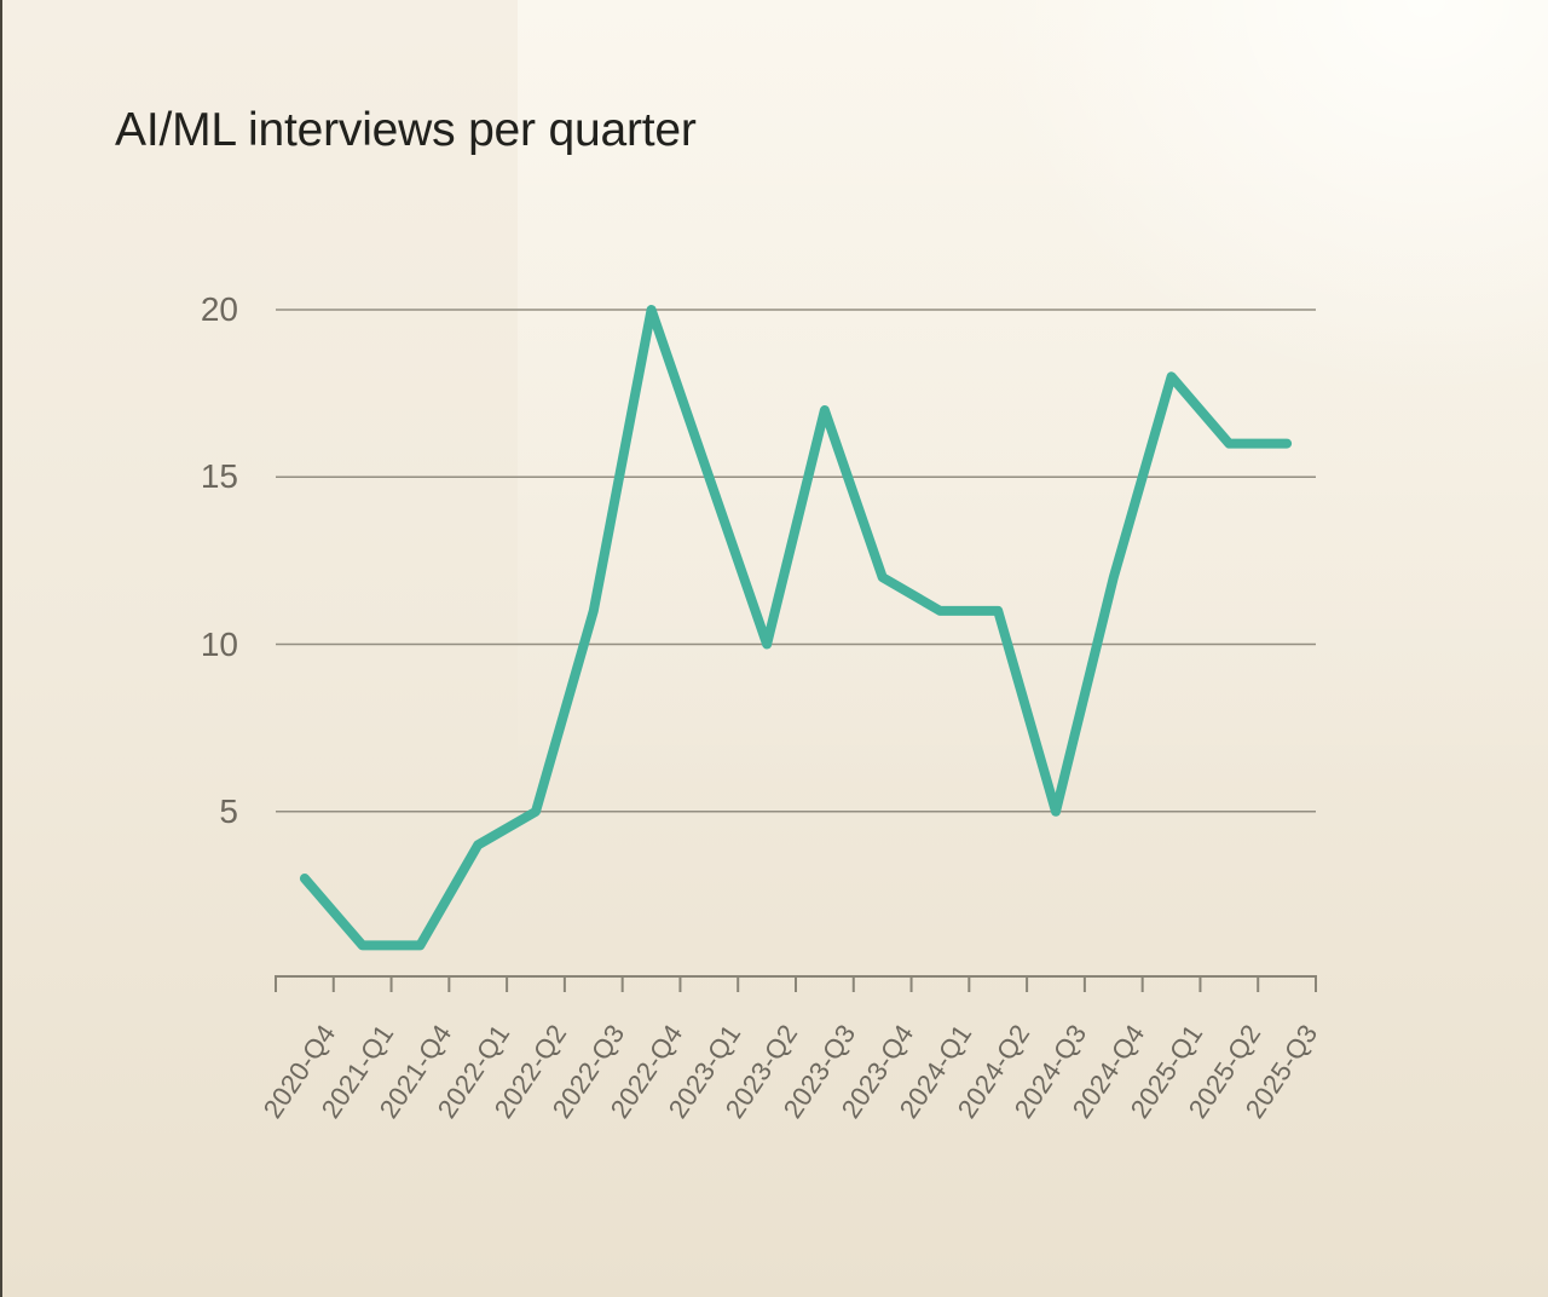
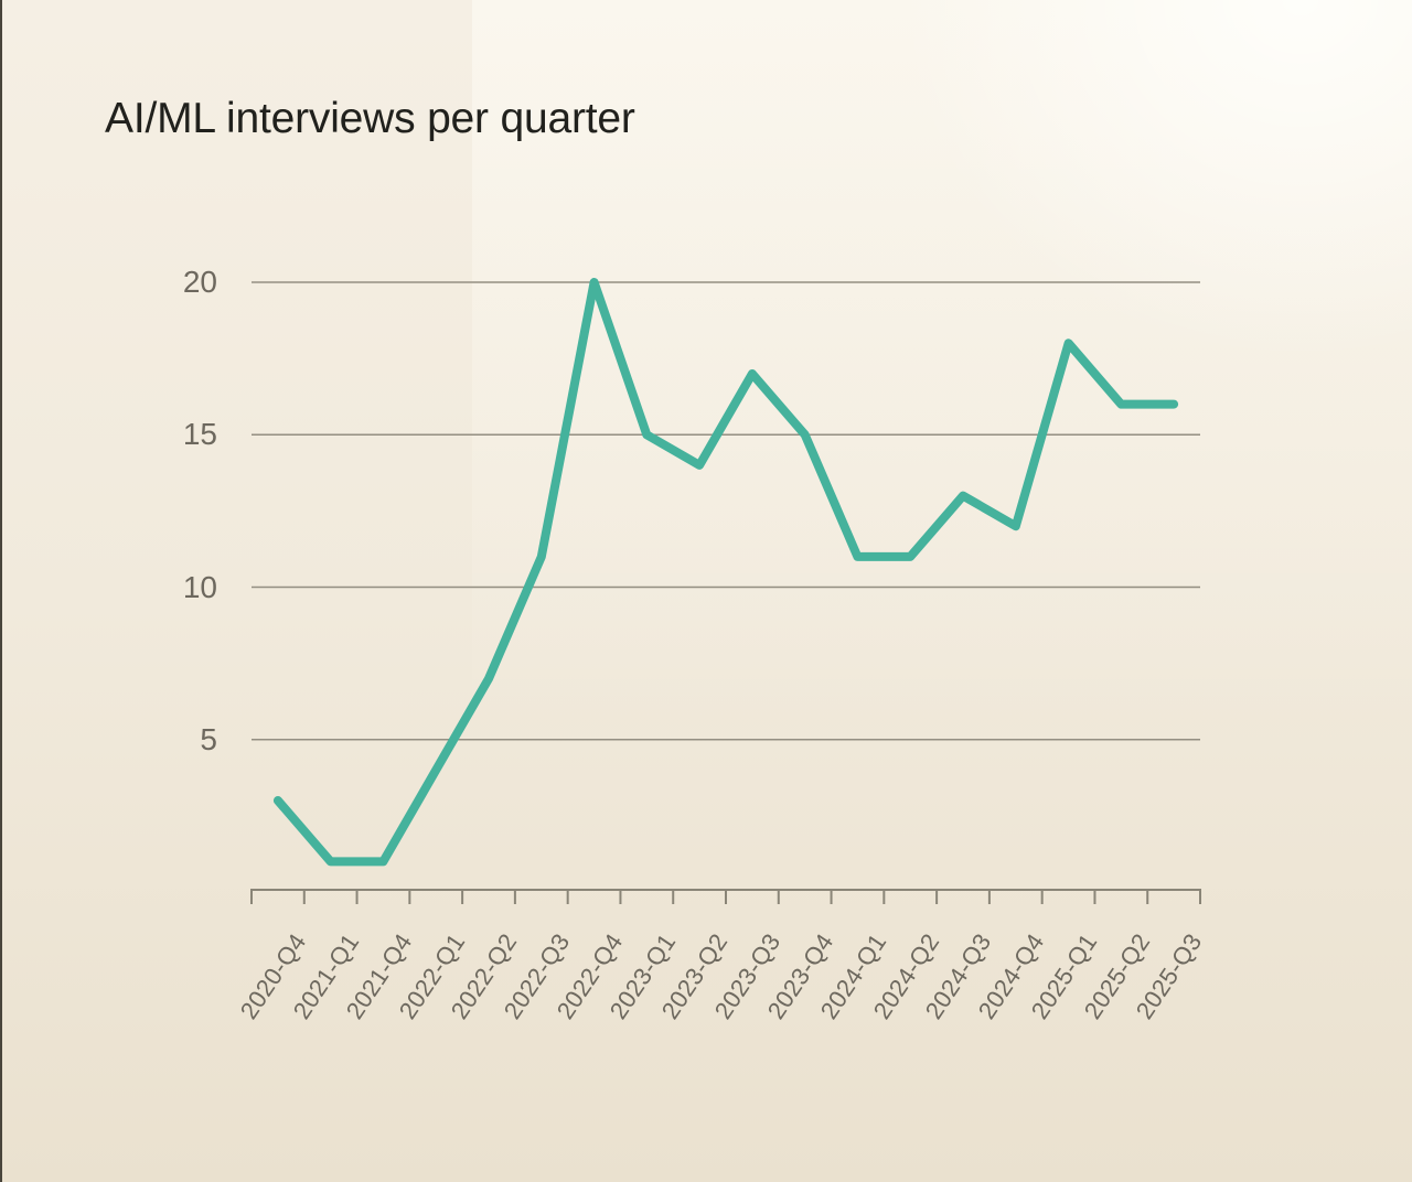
2022-Q2: 5 -> 7
2023-Q2: 10 -> 14
2023-Q4: 12 -> 15
2024-Q3: 5 -> 13
